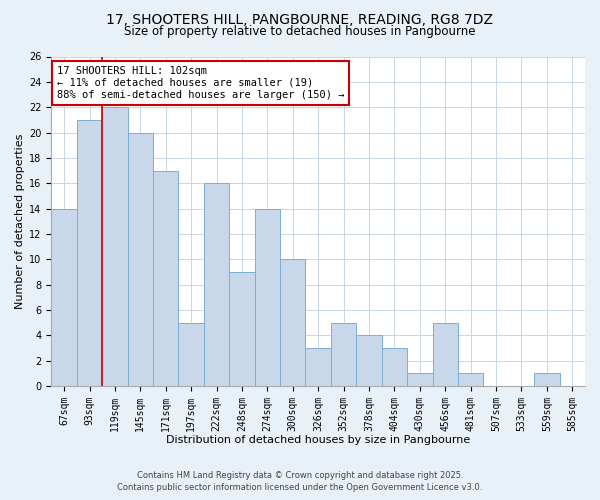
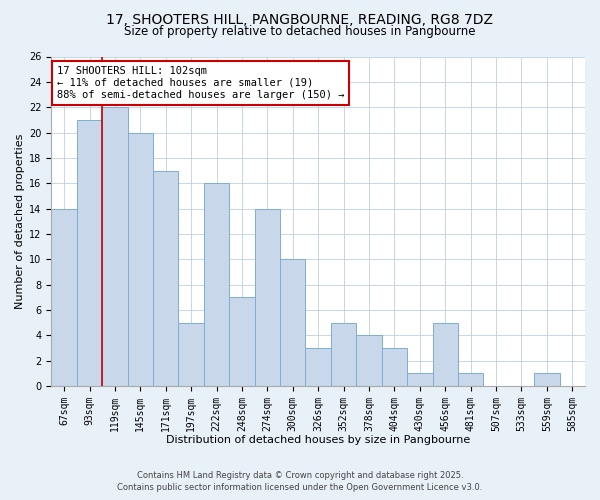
248sqm: 9 -> 7
